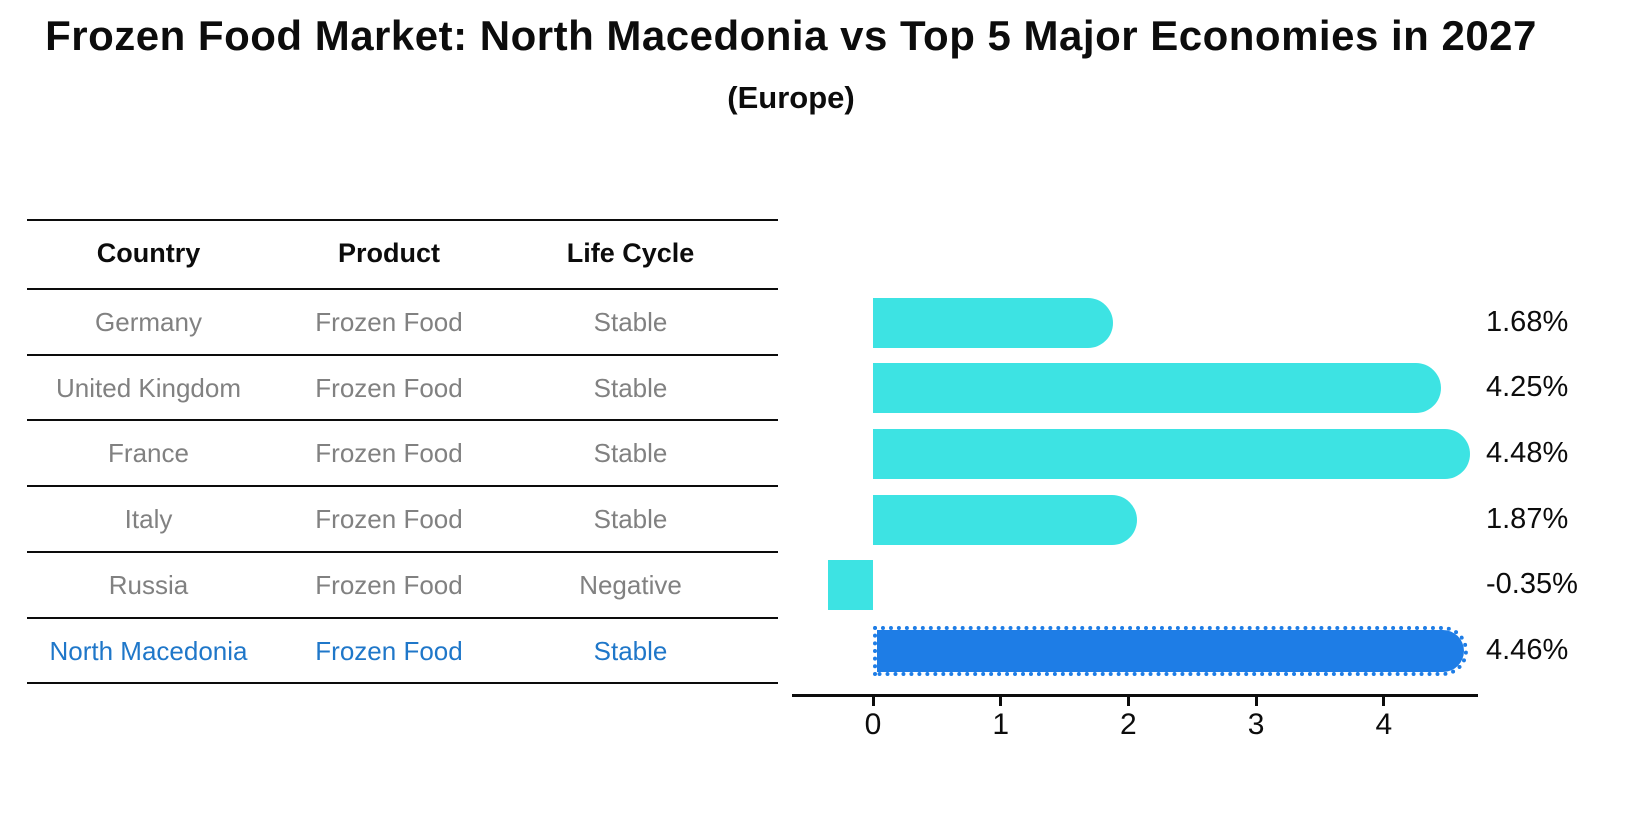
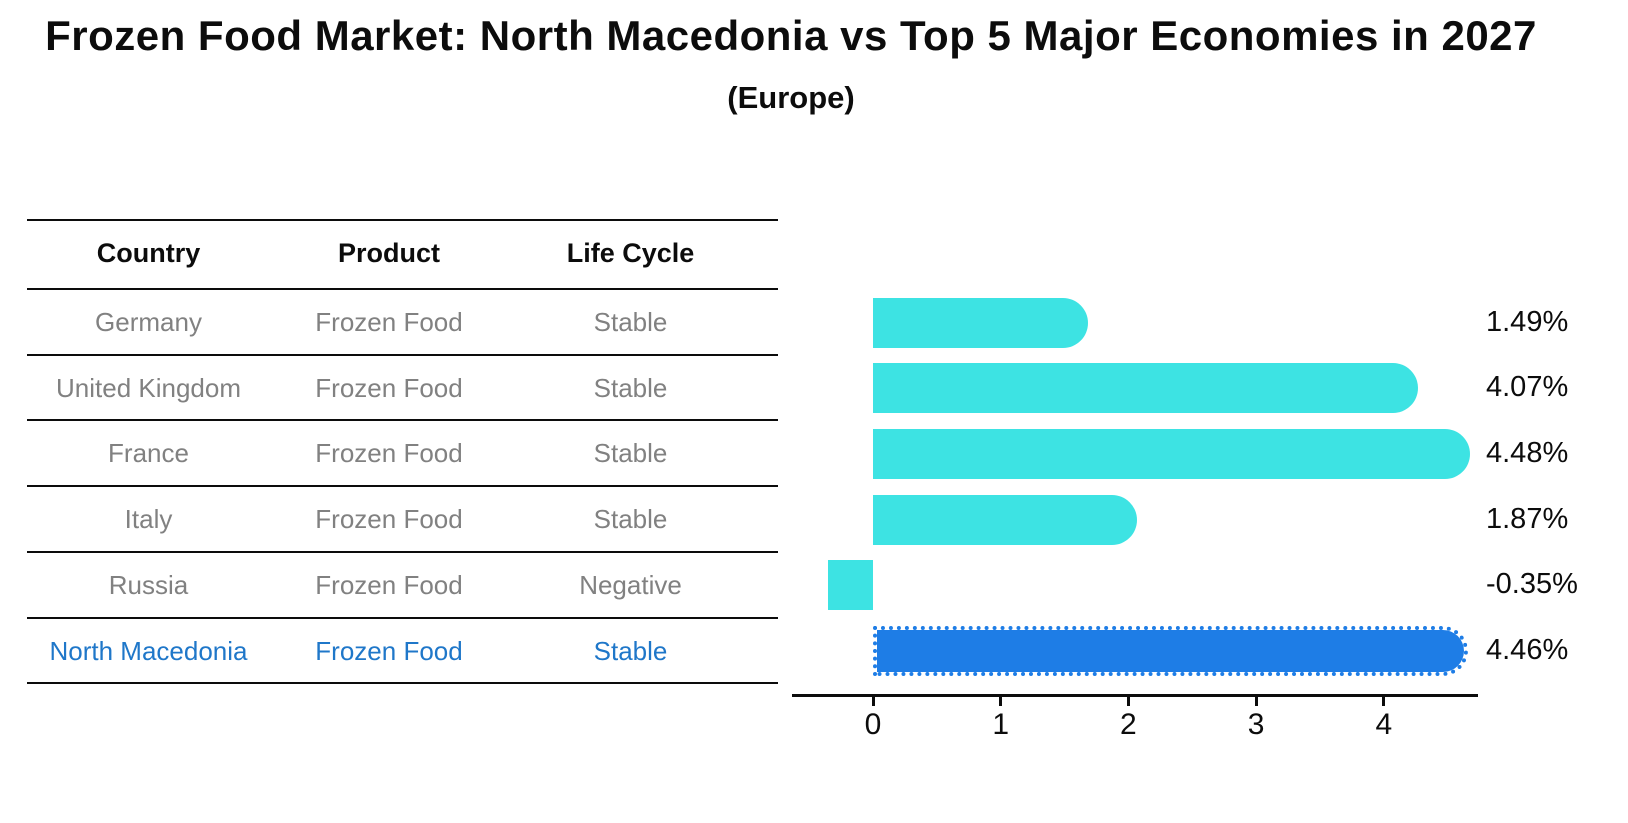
Germany: 1.68% -> 1.49%
United Kingdom: 4.25% -> 4.07%
